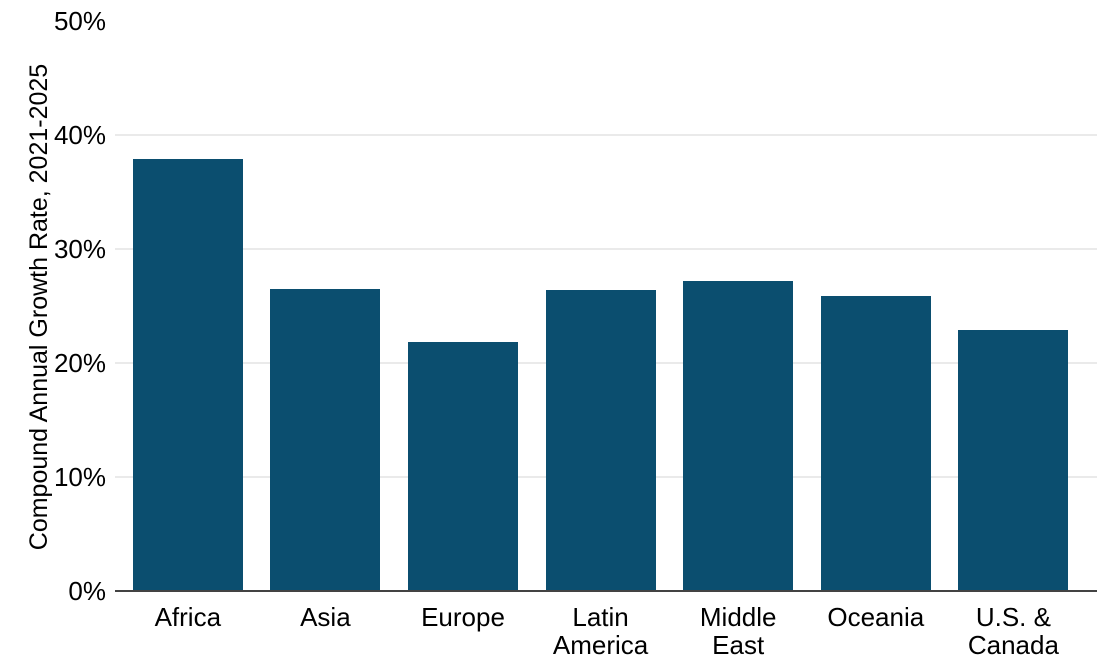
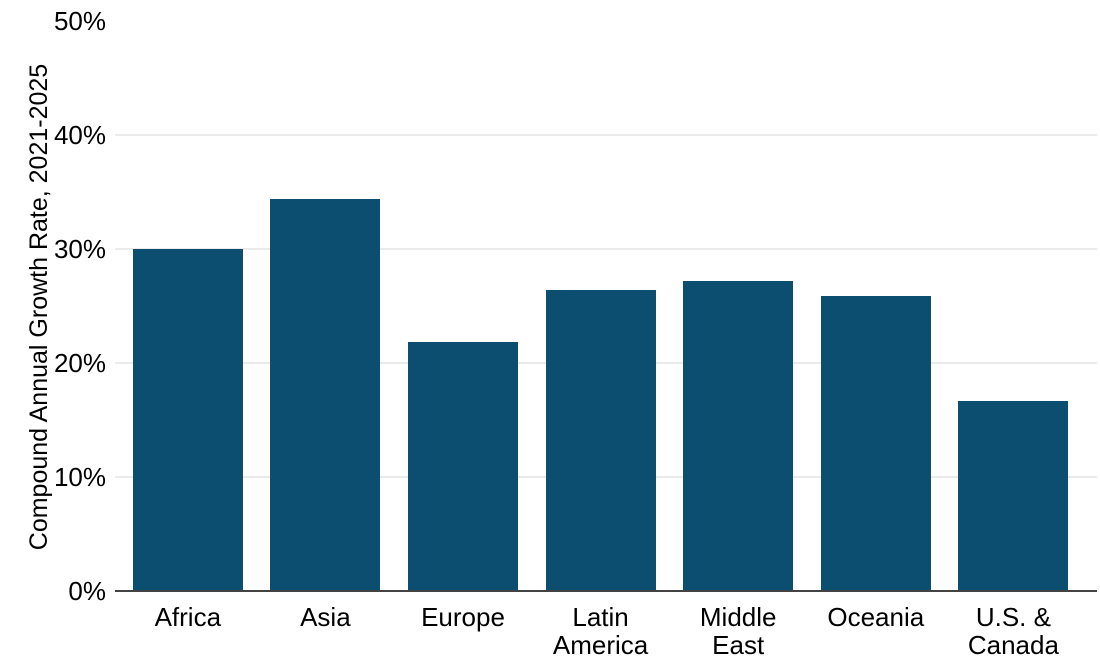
Africa: 37.9% -> 30.0%
Asia: 26.5% -> 34.4%
U.S. & Canada: 22.9% -> 16.7%
